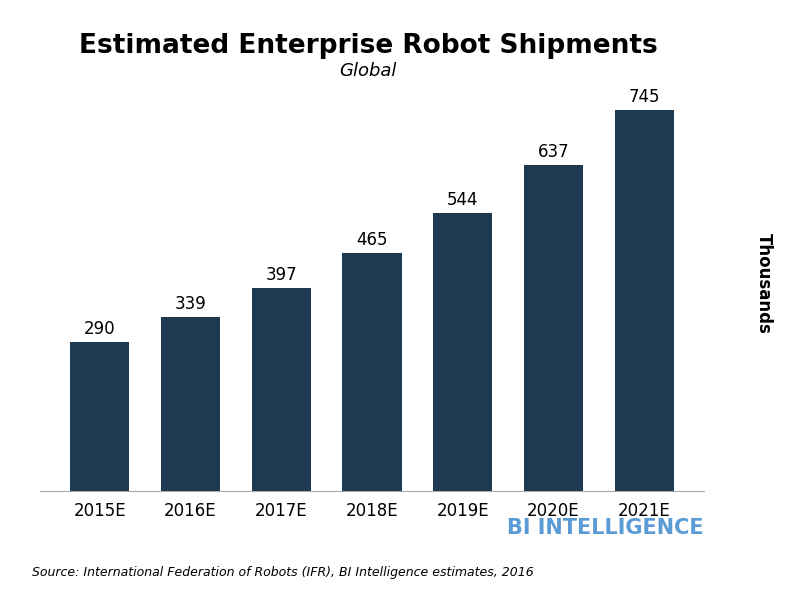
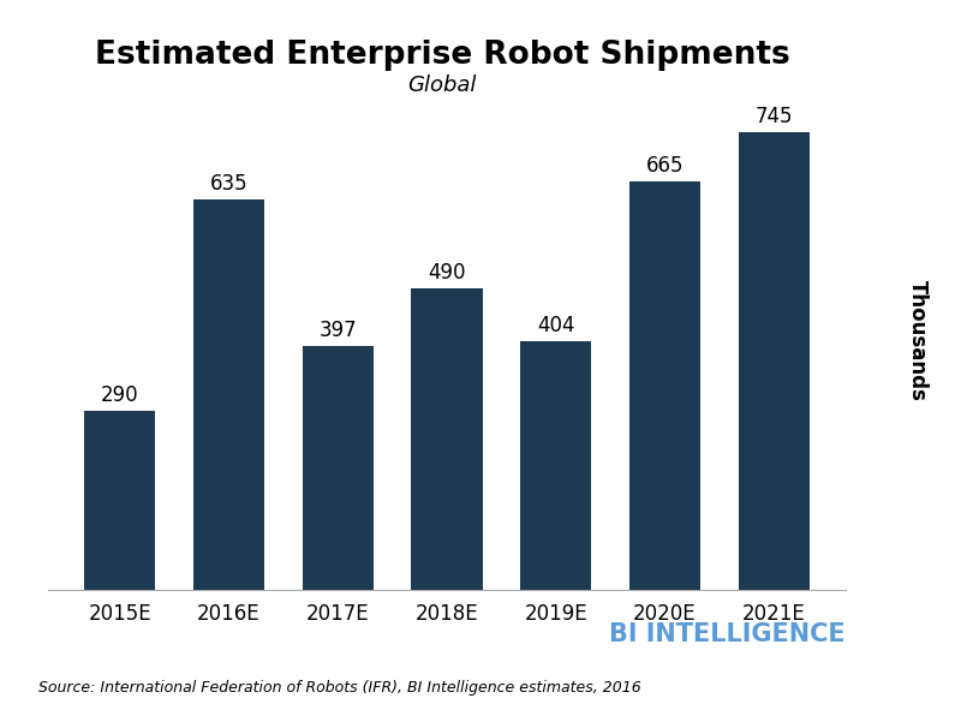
2016E: 339 -> 635
2018E: 465 -> 490
2019E: 544 -> 404
2020E: 637 -> 665
